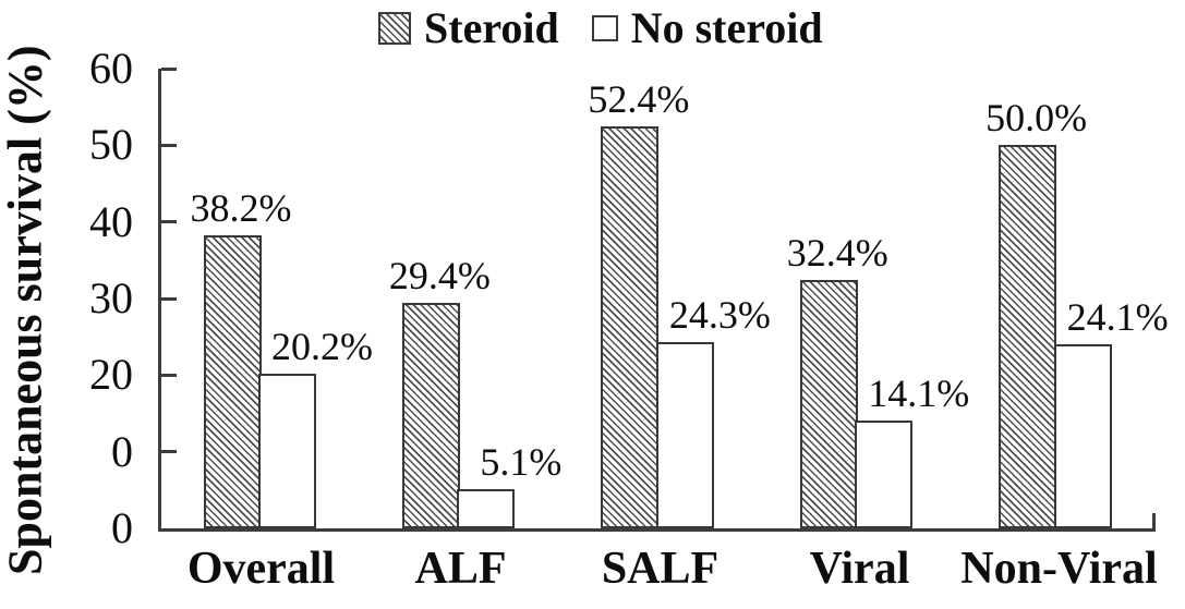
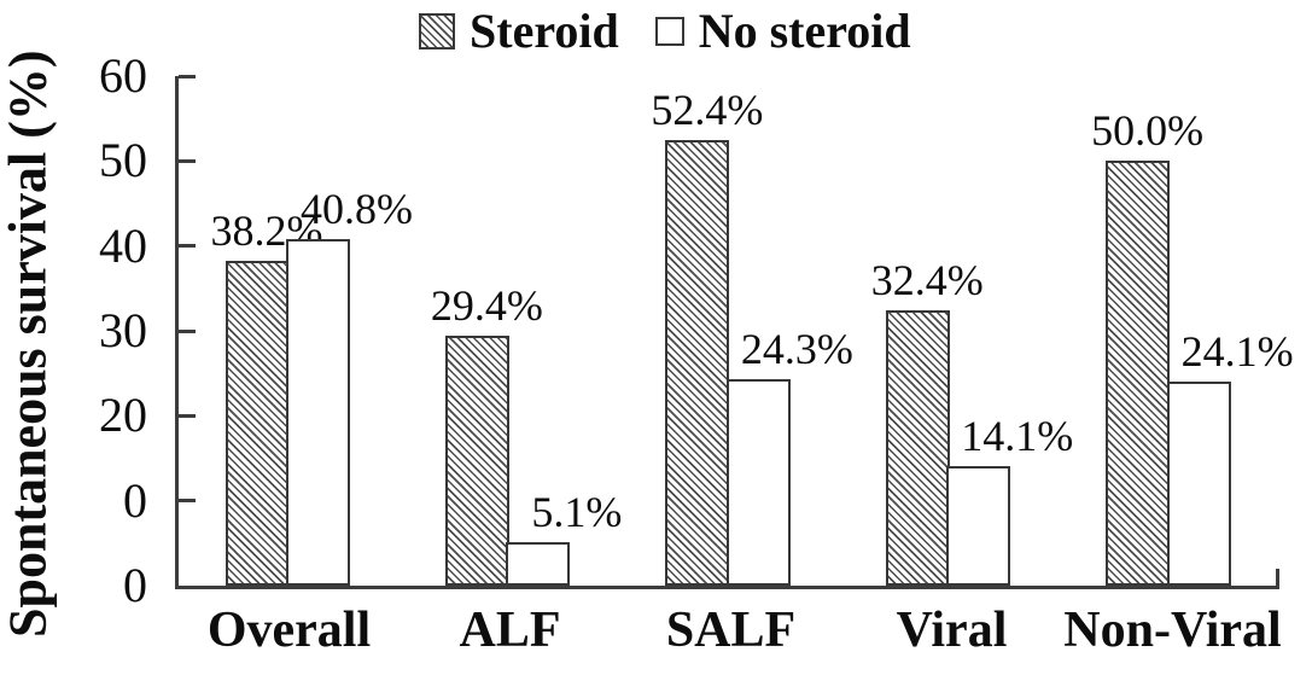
No steroid/Overall: 20.2% -> 40.8%
